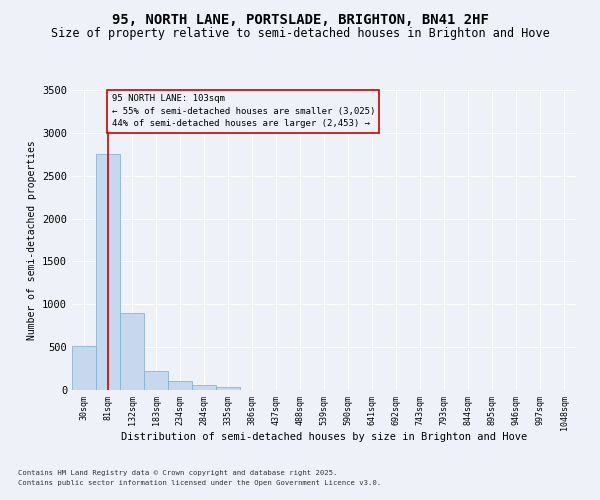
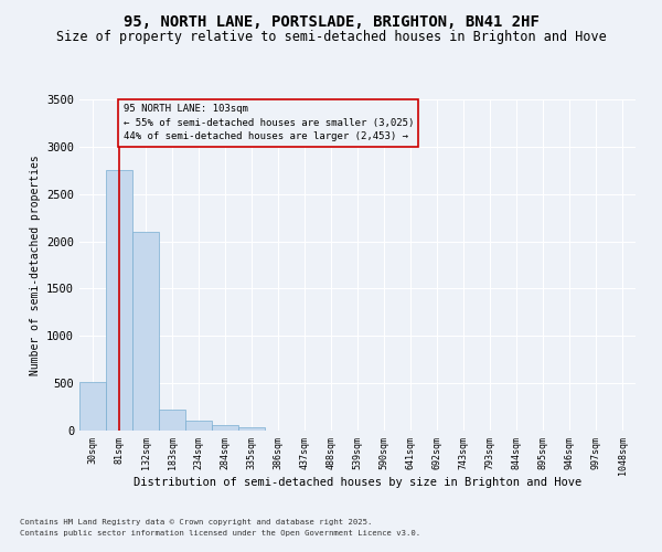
132sqm: 900 -> 2100
